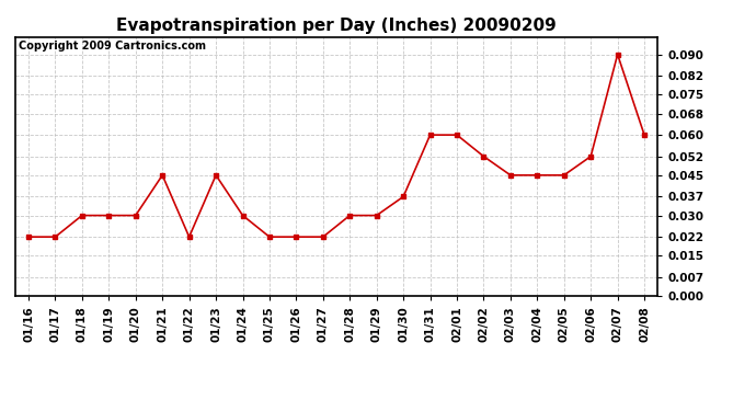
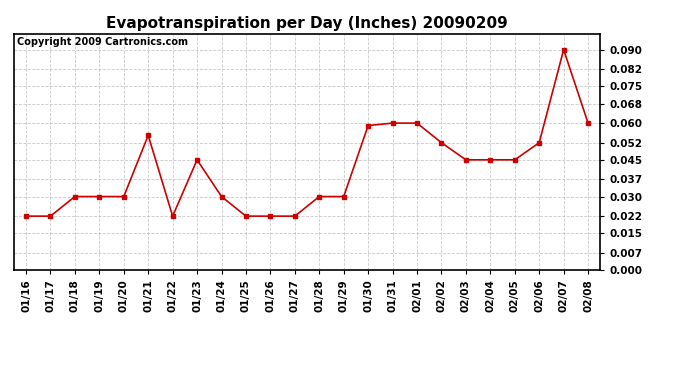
01/21: 0.045 -> 0.055
01/30: 0.037 -> 0.059
